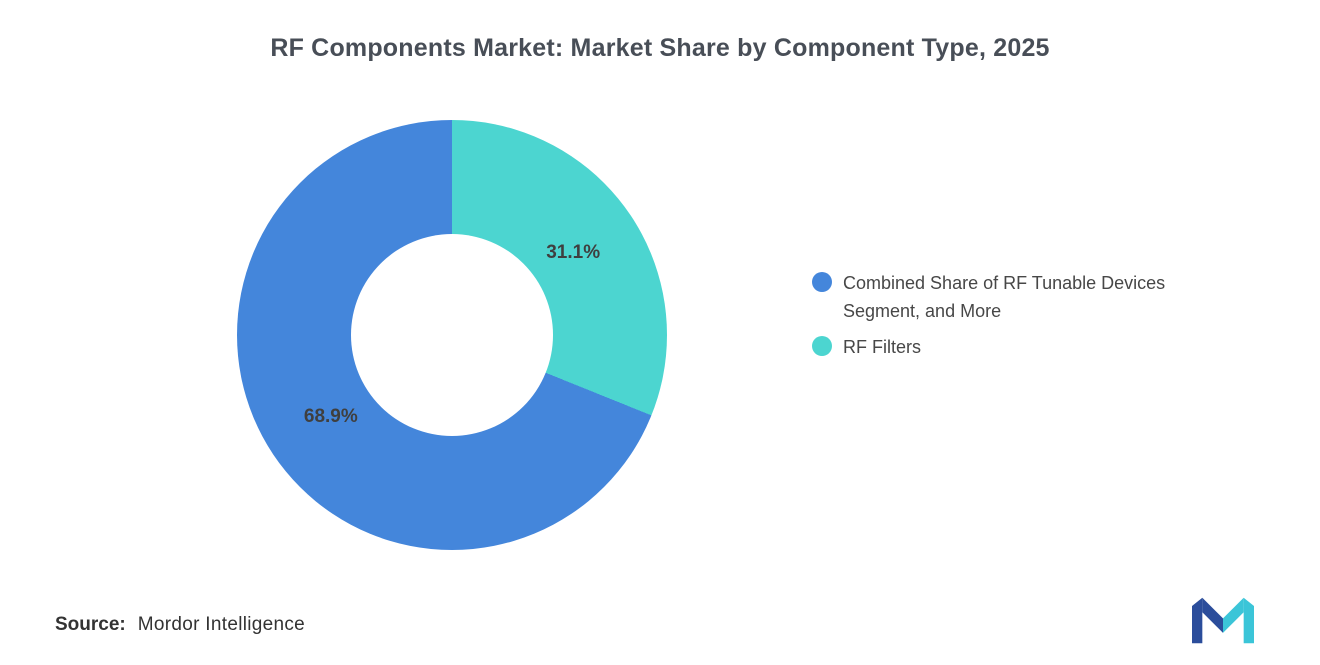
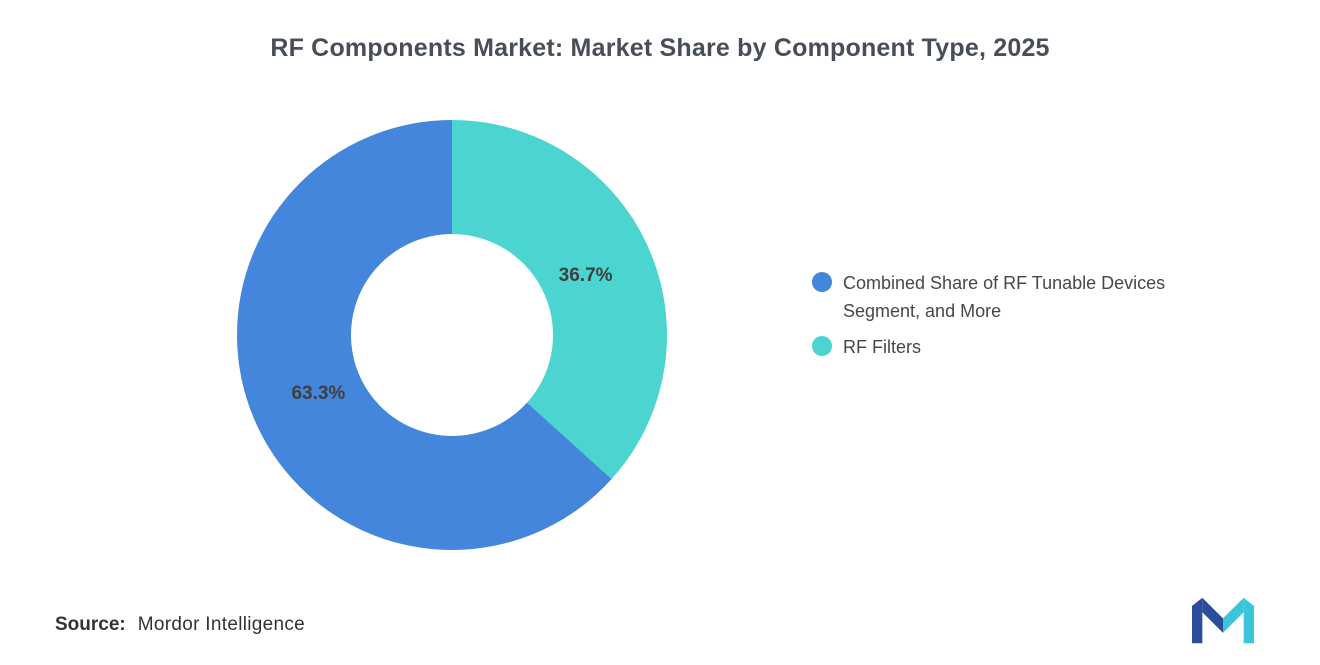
Combined Share of RF Tunable Devices Segment, and More: 68.9% -> 63.3%
RF Filters: 31.1% -> 36.7%
